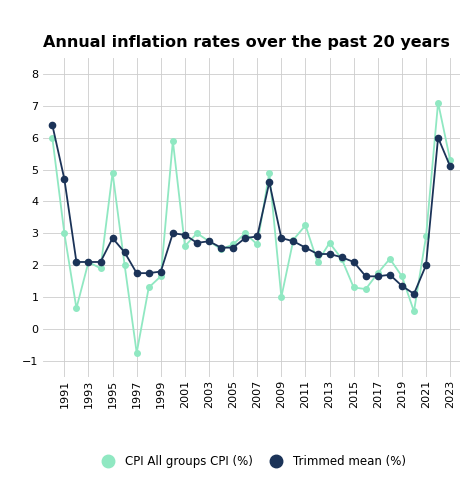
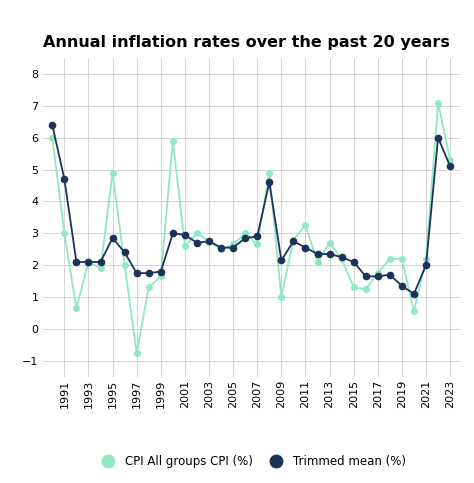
Trimmed mean (%)/2009: 2.85 -> 2.15
CPI All groups CPI (%)/2019: 1.65 -> 2.20
CPI All groups CPI (%)/2021: 2.90 -> 2.20
